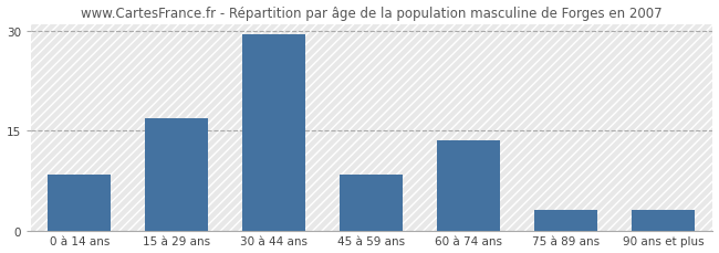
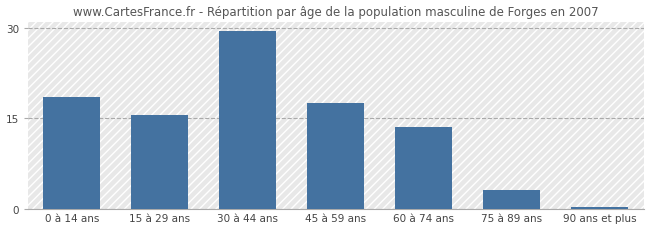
0 à 14 ans: 8.4 -> 18.5
15 à 29 ans: 16.8 -> 15.5
45 à 59 ans: 8.4 -> 17.5
90 ans et plus: 3.0 -> 0.2
